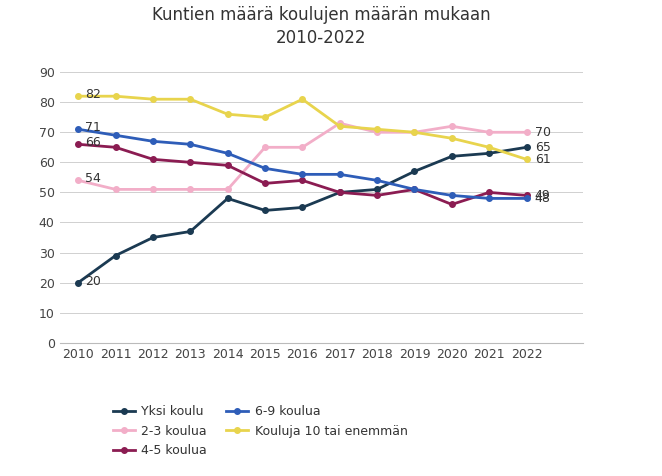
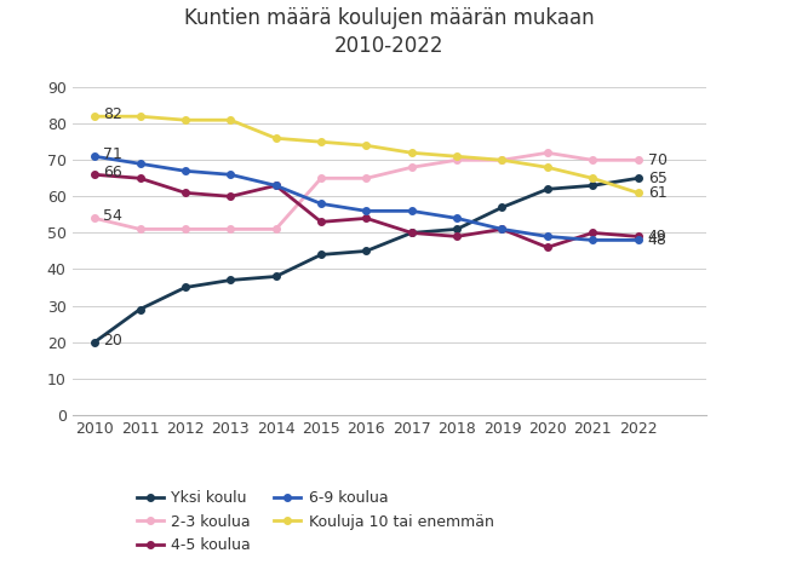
Yksi koulu/2014: 48 -> 38
4-5 koulua/2014: 59 -> 63
Kouluja 10 tai enemmän/2016: 81 -> 74
2-3 koulua/2017: 73 -> 68
